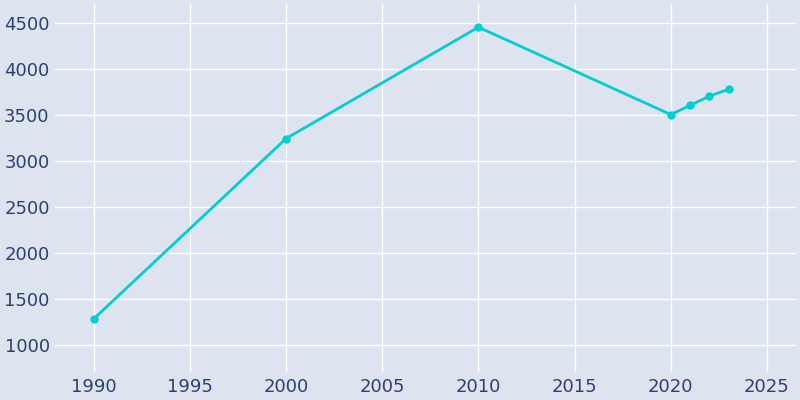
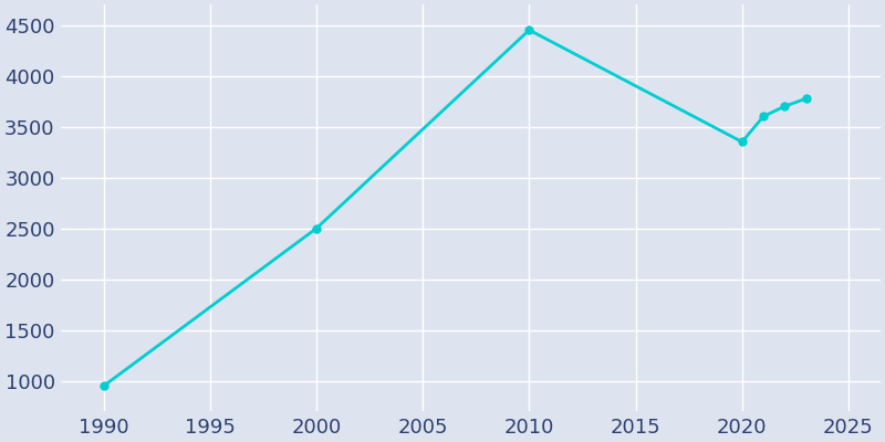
1990: 1280 -> 950
2000: 3240 -> 2500
2020: 3500 -> 3350
